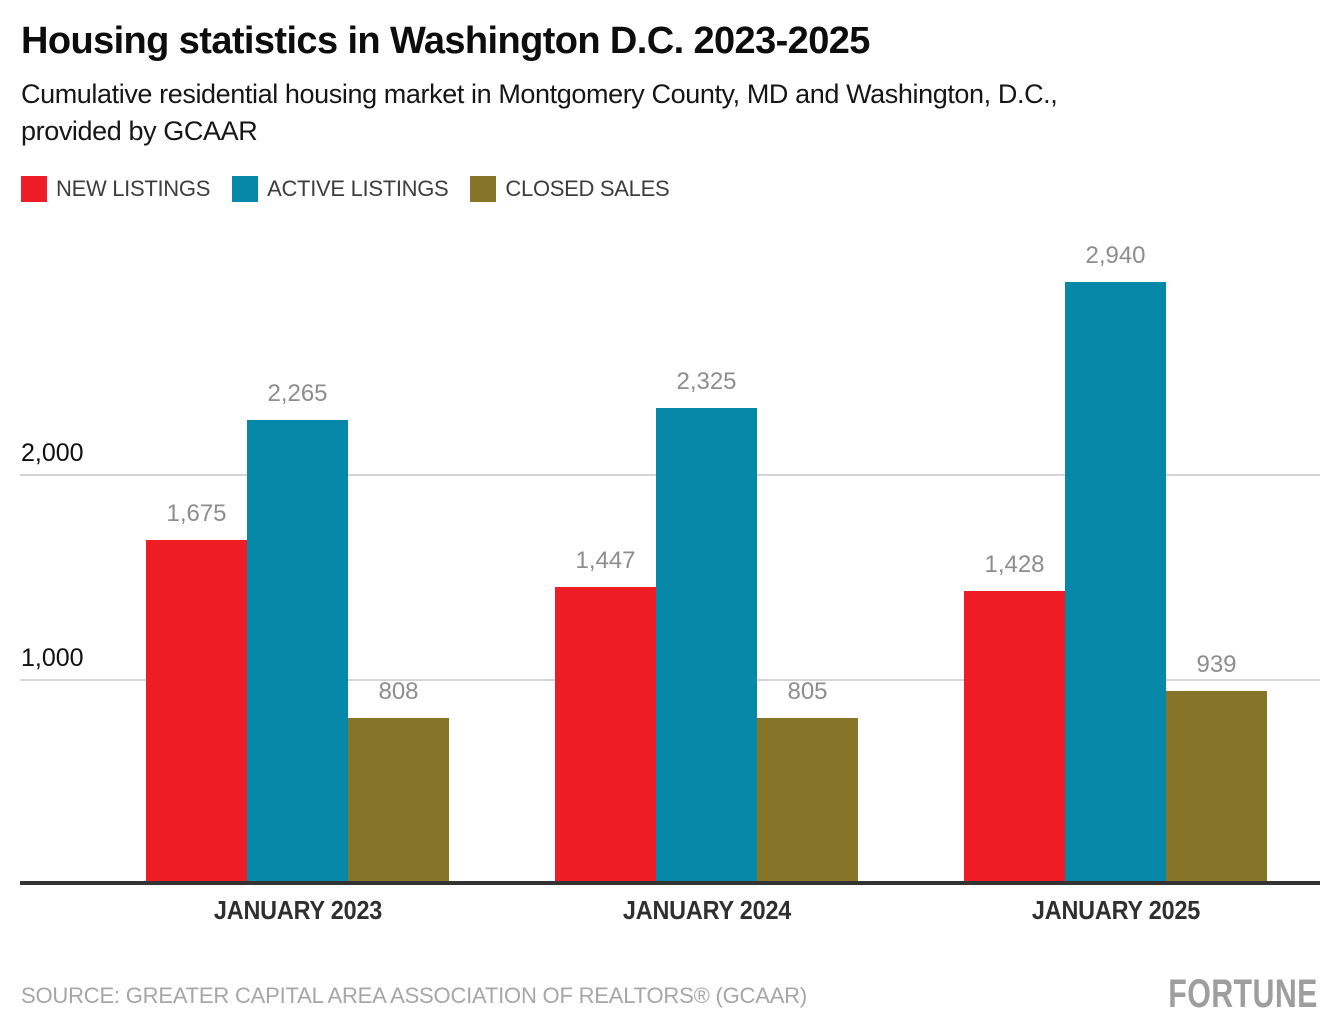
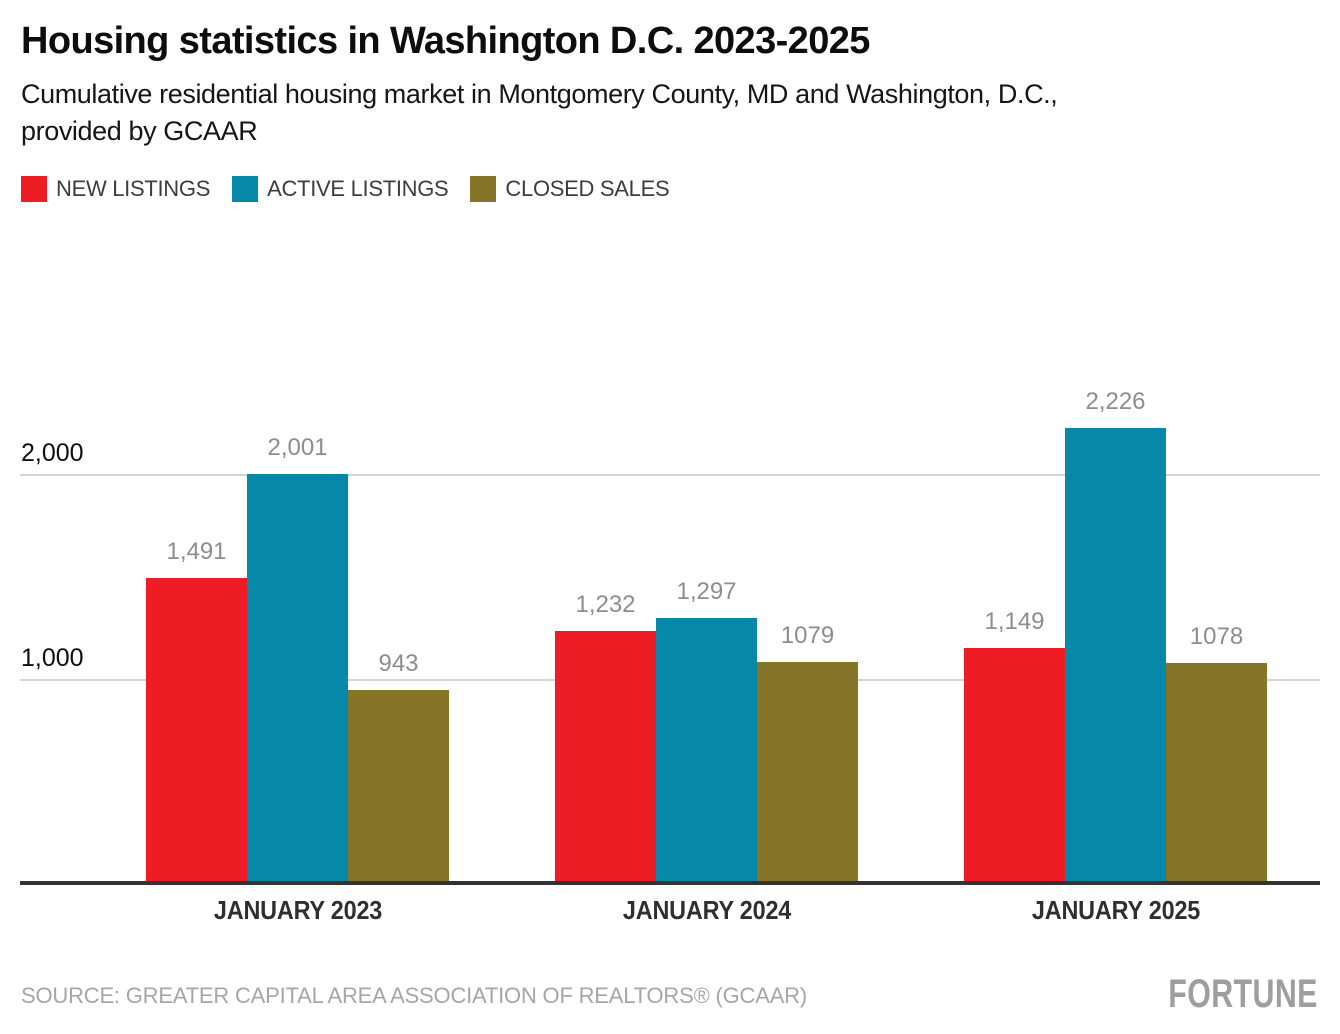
NEW LISTINGS/JANUARY 2023: 1,675 -> 1,491
ACTIVE LISTINGS/JANUARY 2023: 2,265 -> 2,001
CLOSED SALES/JANUARY 2023: 808 -> 943
NEW LISTINGS/JANUARY 2024: 1,447 -> 1,232
ACTIVE LISTINGS/JANUARY 2024: 2,325 -> 1,297
CLOSED SALES/JANUARY 2024: 805 -> 1079
NEW LISTINGS/JANUARY 2025: 1,428 -> 1,149
ACTIVE LISTINGS/JANUARY 2025: 2,940 -> 2,226
CLOSED SALES/JANUARY 2025: 939 -> 1078
